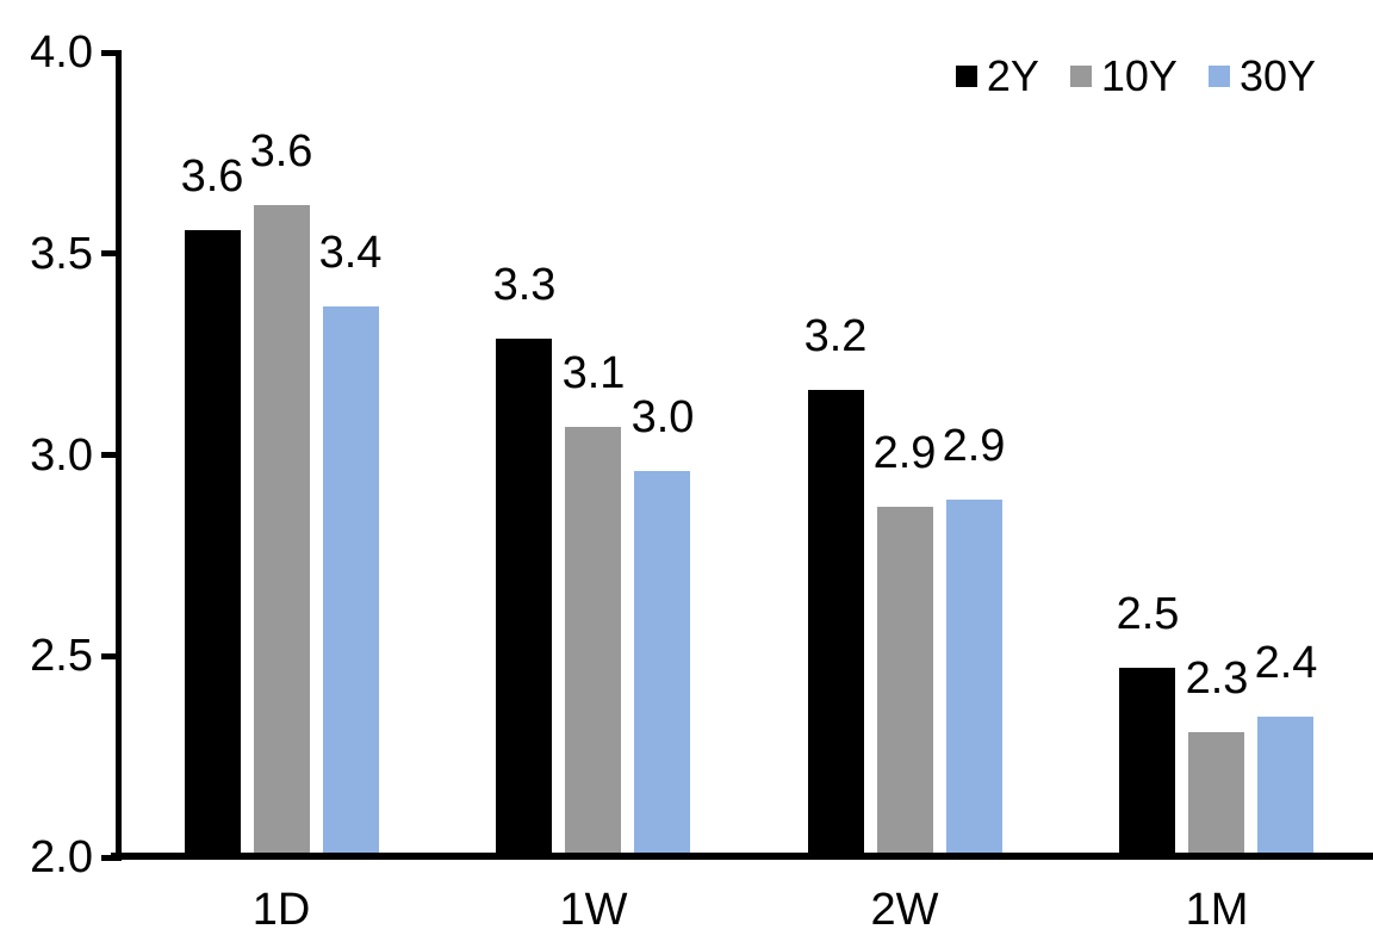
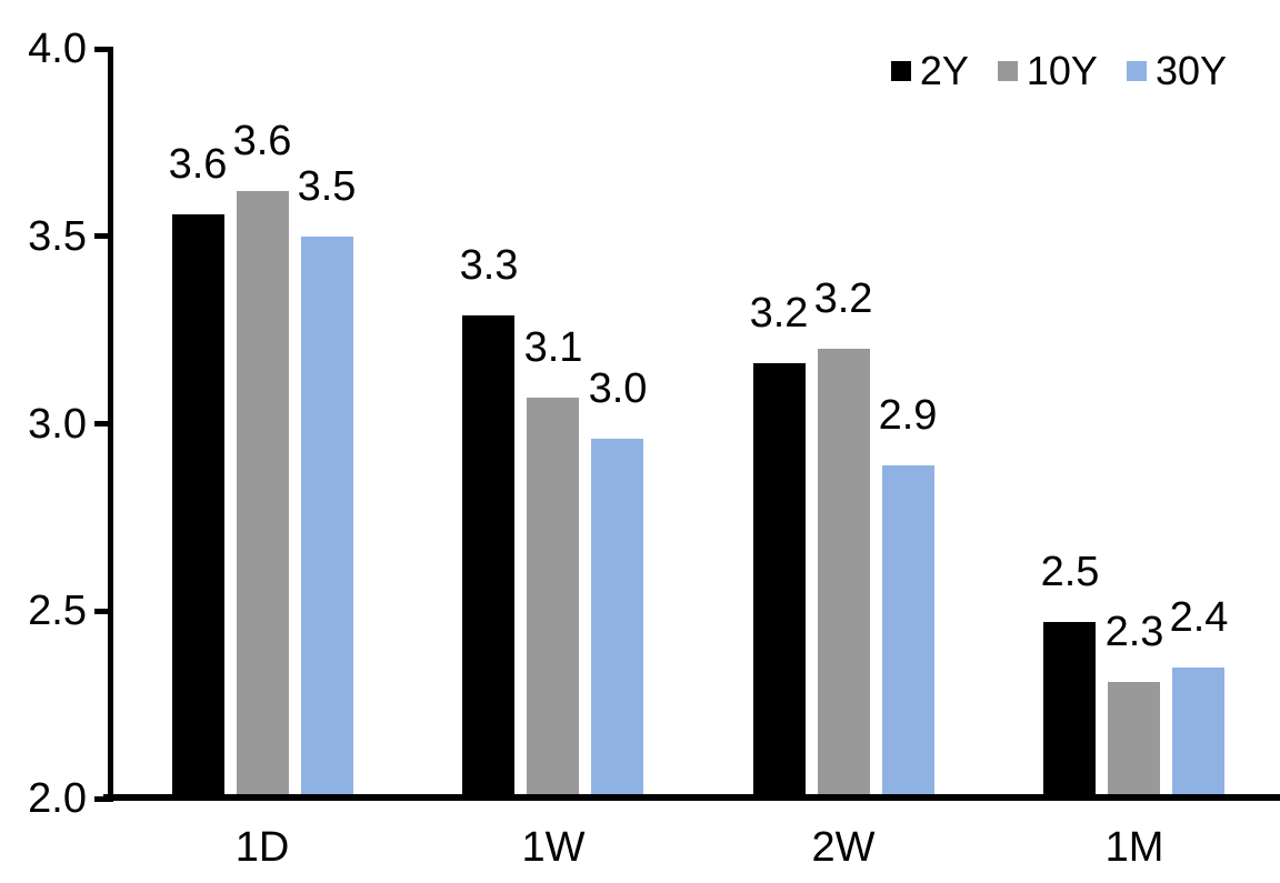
30Y/1D: 3.4 -> 3.5
10Y/2W: 2.9 -> 3.2
